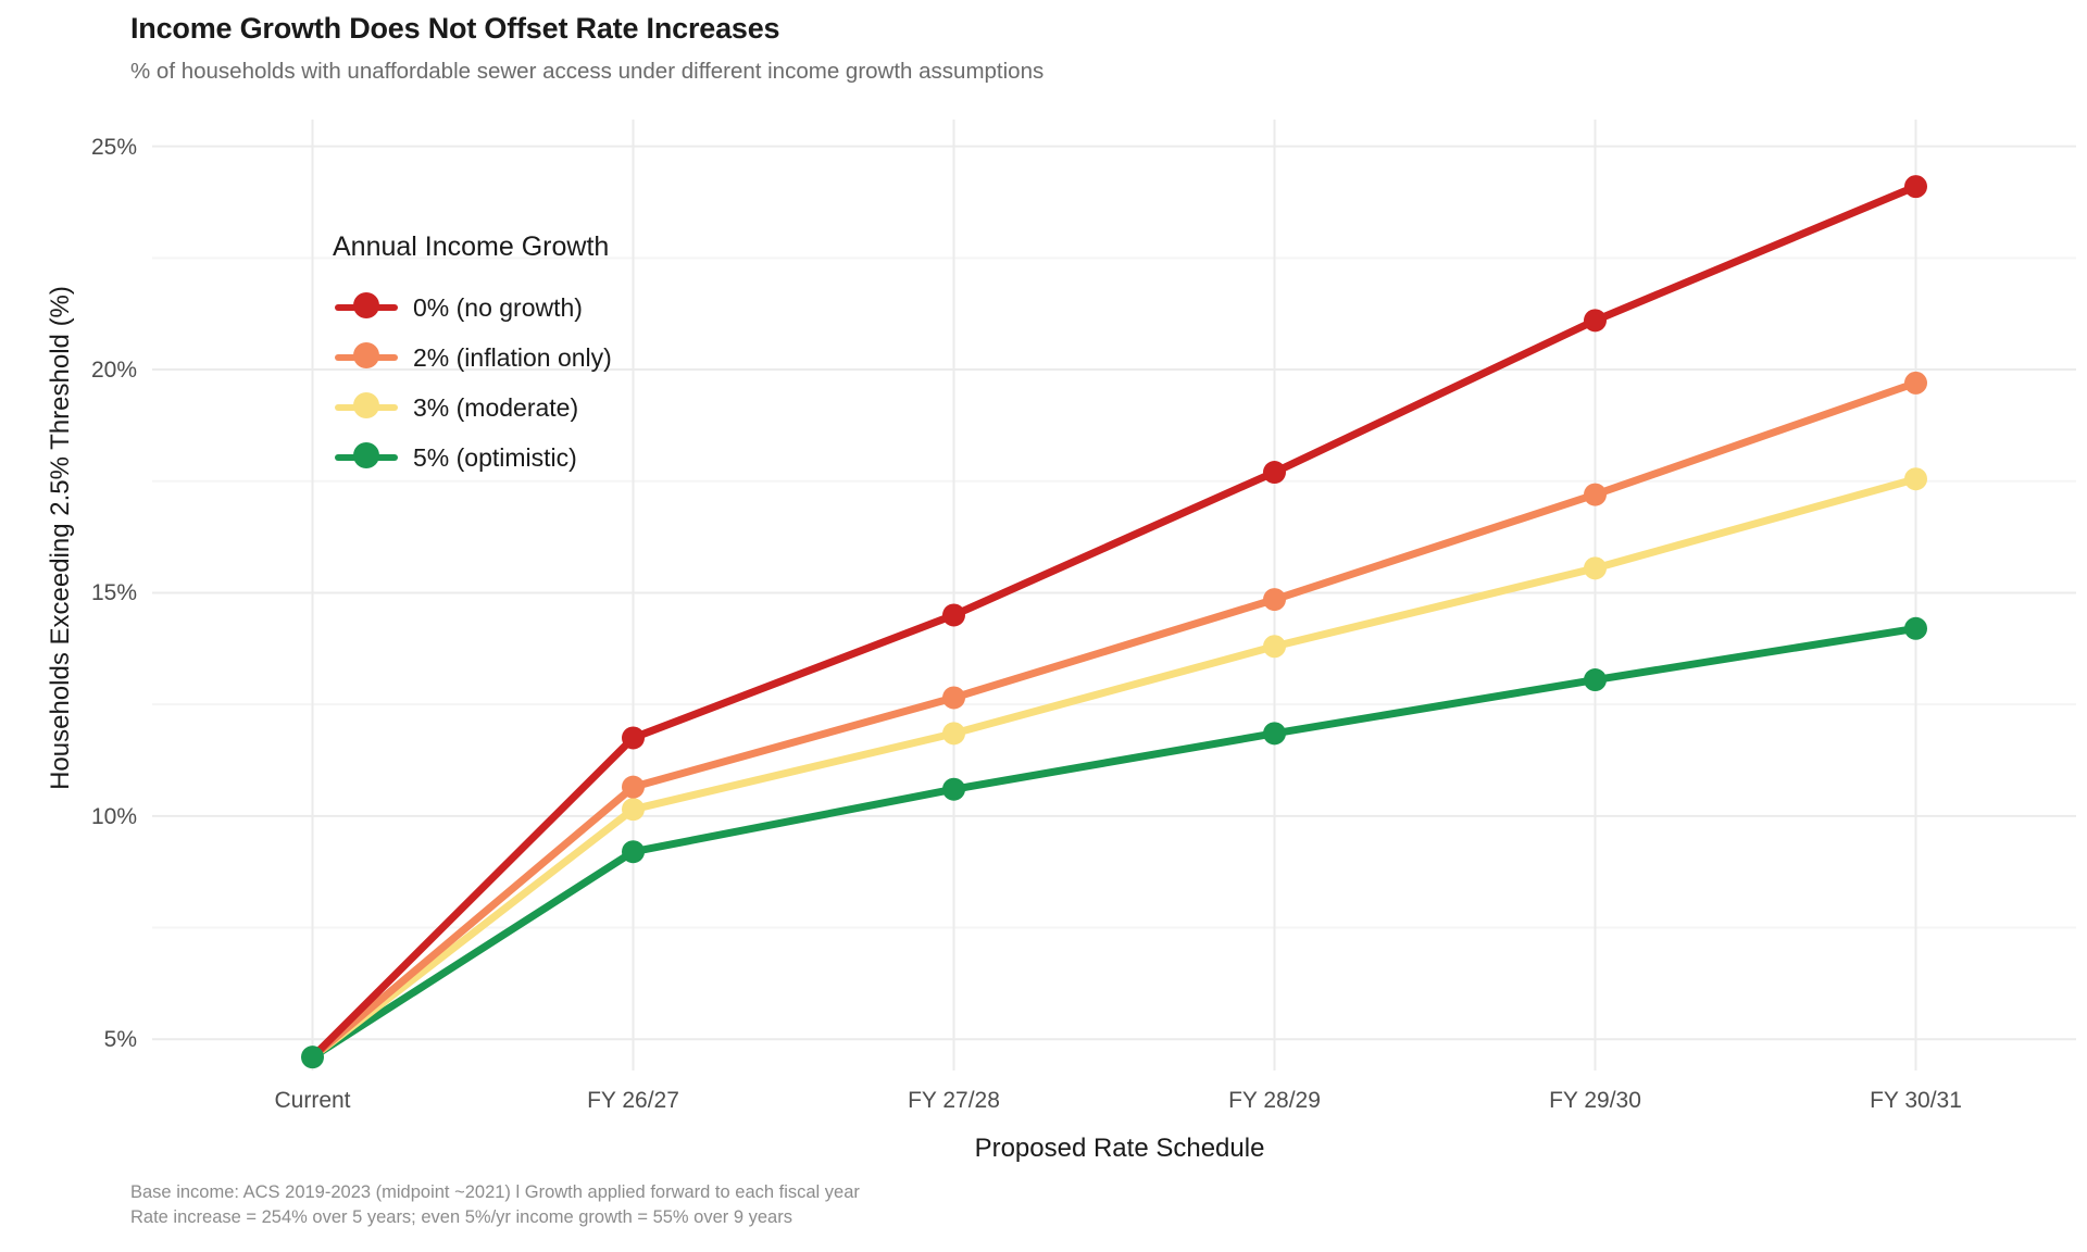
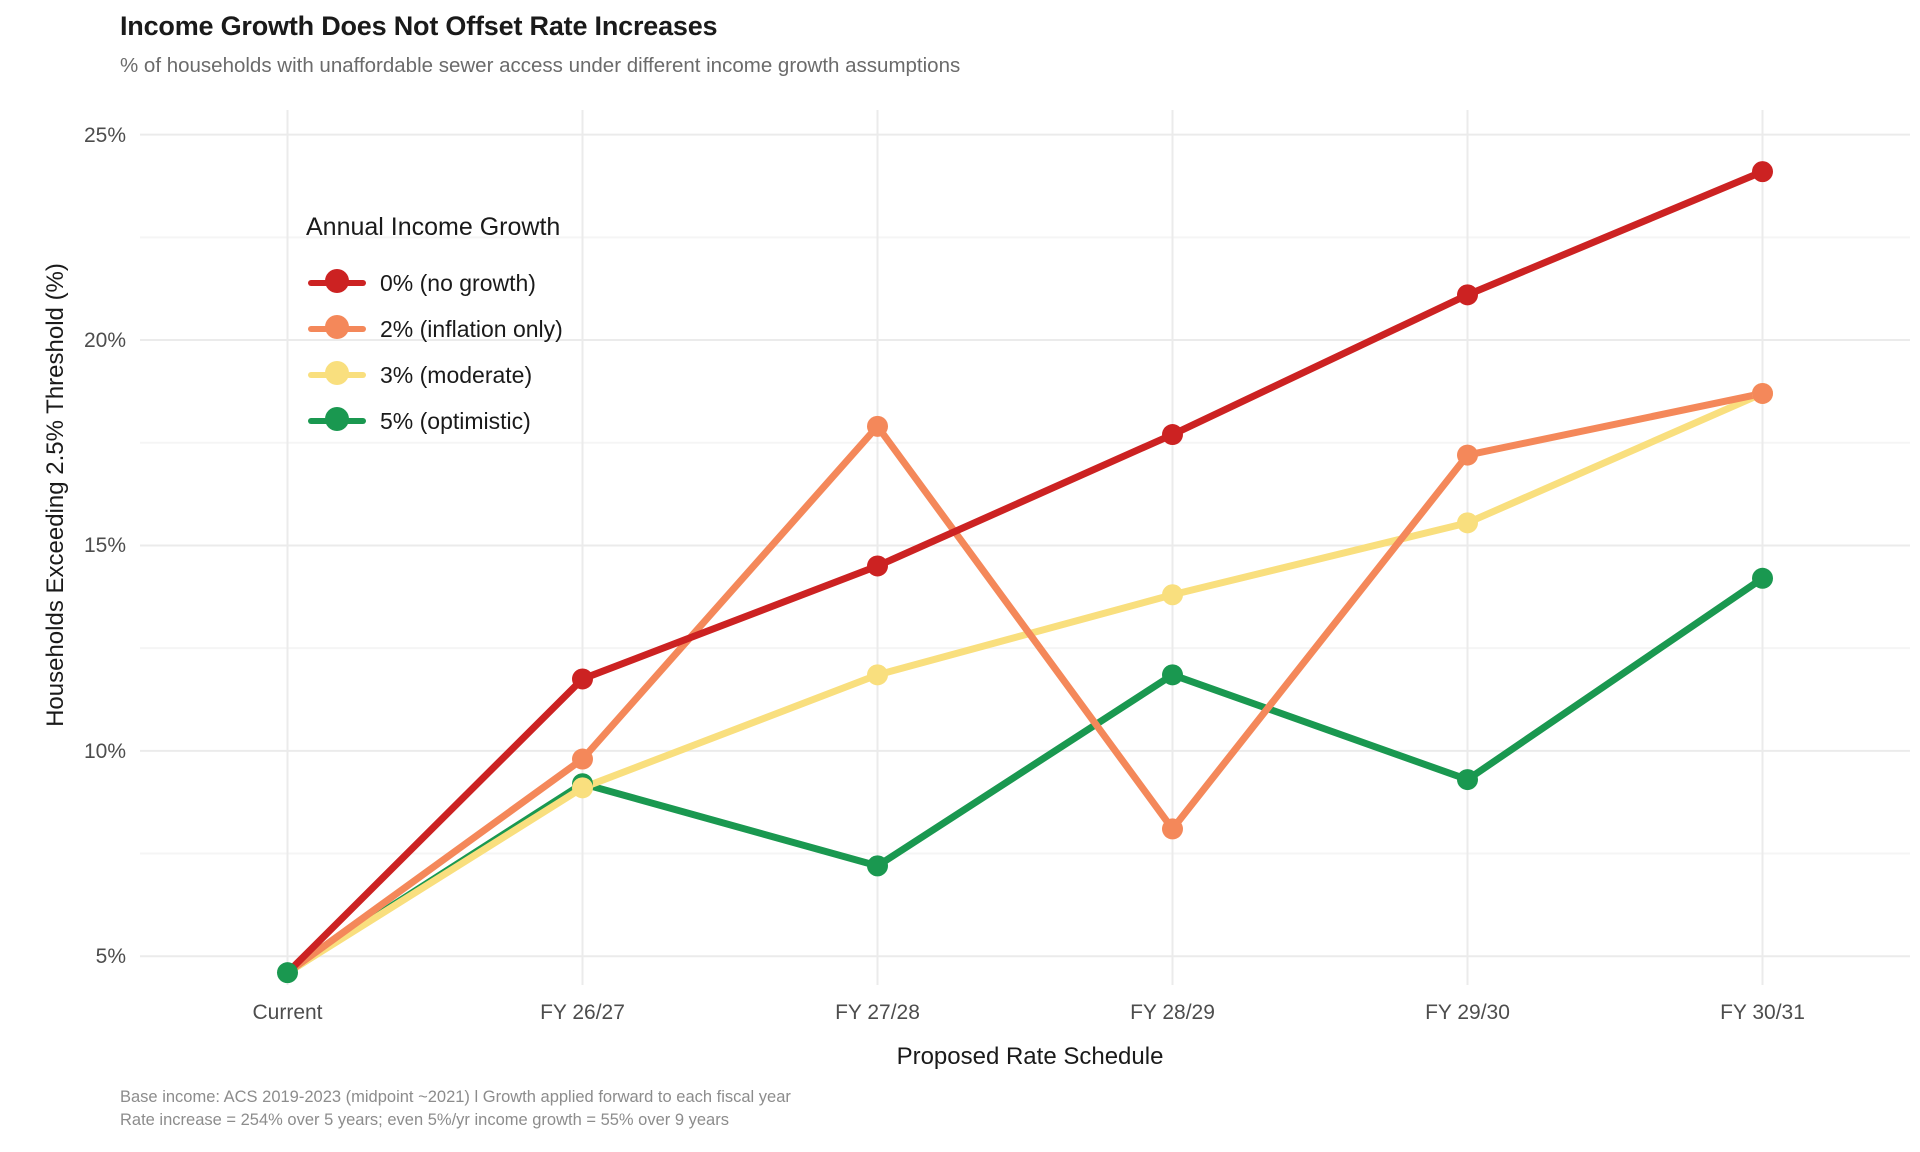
2% (inflation only)/FY 26/27: 10.7% -> 9.8%
3% (moderate)/FY 26/27: 10.2% -> 9.1%
2% (inflation only)/FY 27/28: 12.7% -> 17.9%
5% (optimistic)/FY 27/28: 10.6% -> 7.2%
2% (inflation only)/FY 28/29: 14.8% -> 8.1%
5% (optimistic)/FY 29/30: 13.1% -> 9.3%
2% (inflation only)/FY 30/31: 19.7% -> 18.7%
3% (moderate)/FY 30/31: 17.6% -> 18.7%
